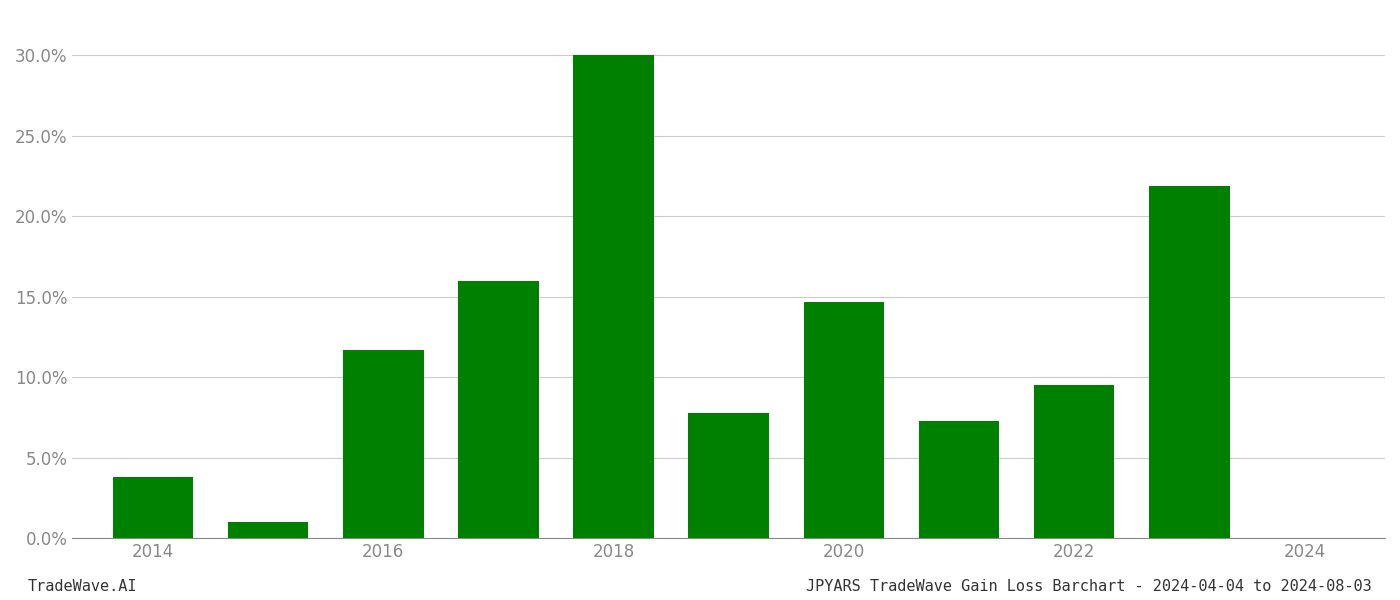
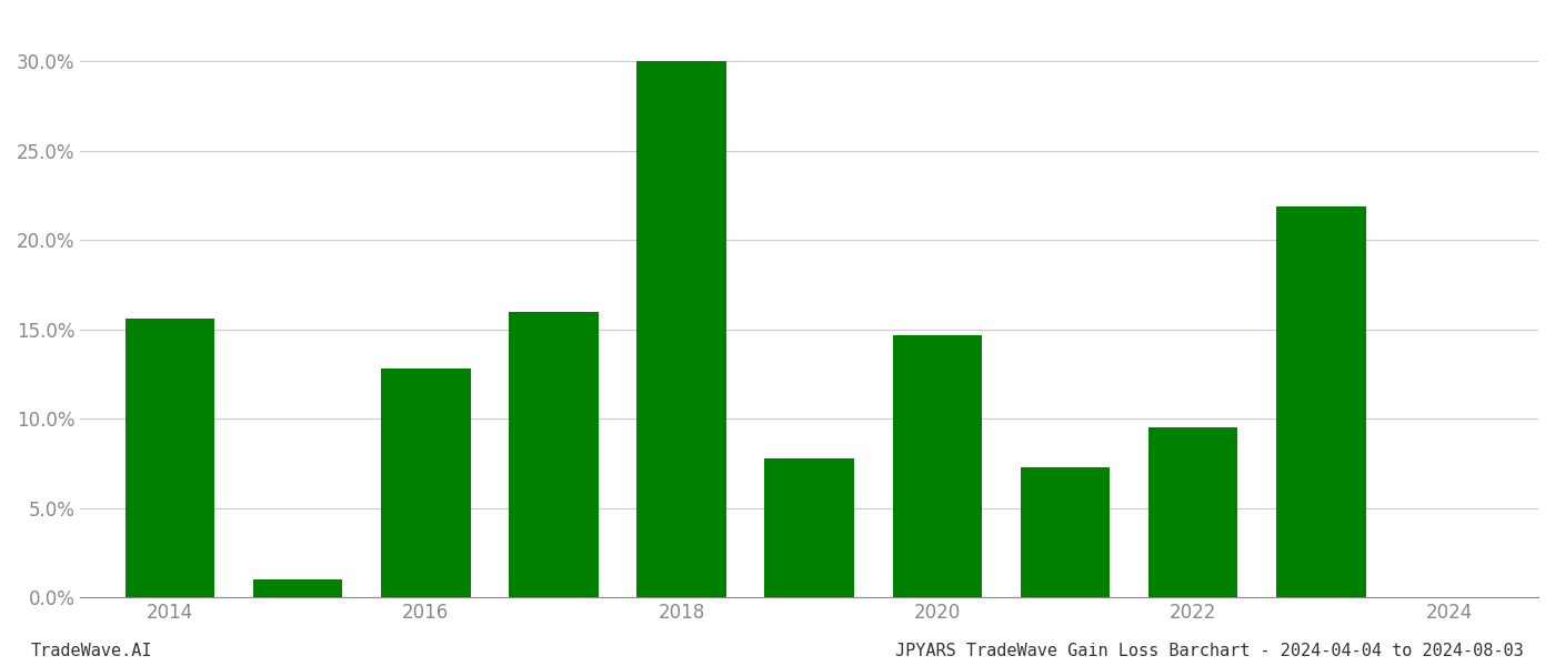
2014: 3.8% -> 15.6%
2016: 11.7% -> 12.8%
